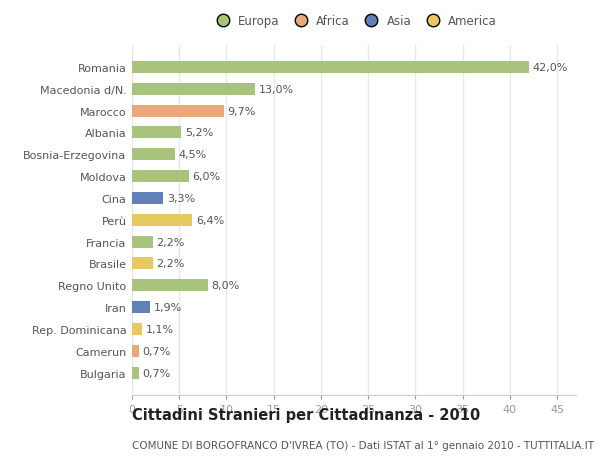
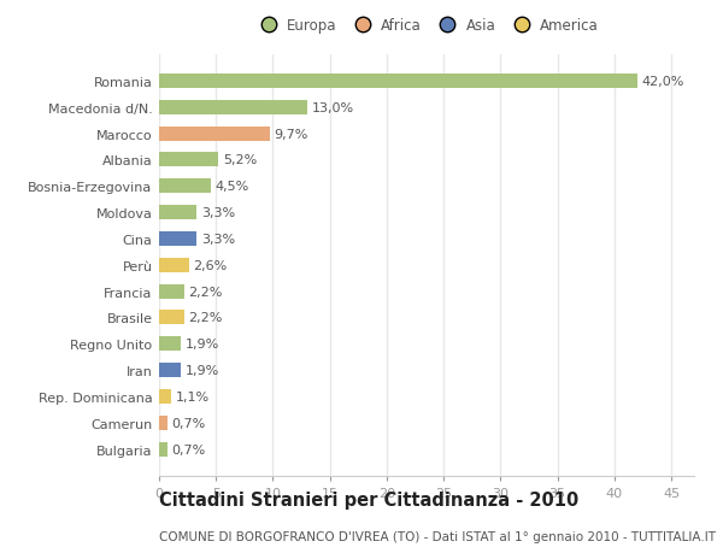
Moldova: 6,0% -> 3,3%
Perù: 6,4% -> 2,6%
Regno Unito: 8,0% -> 1,9%
